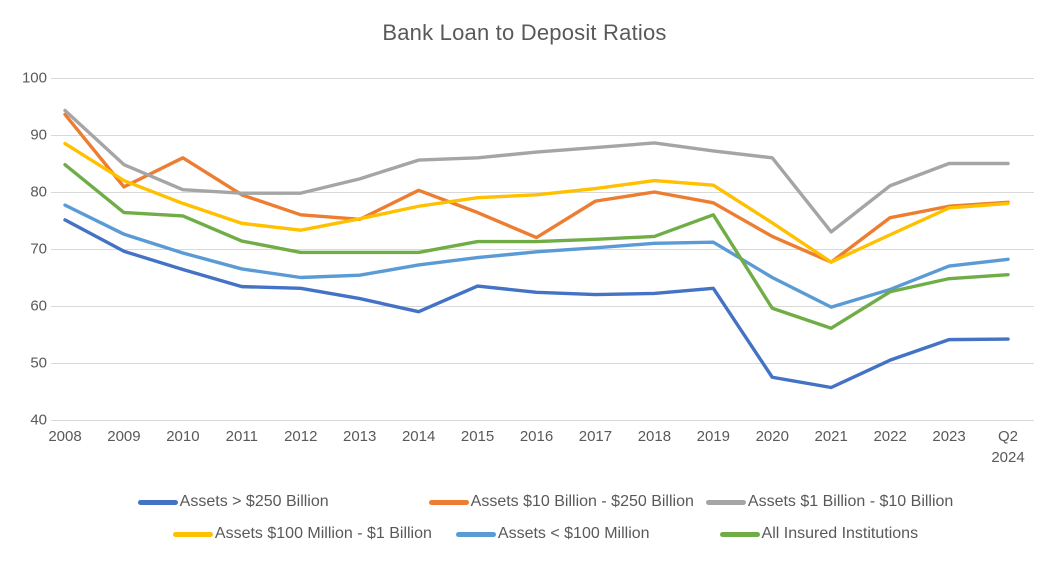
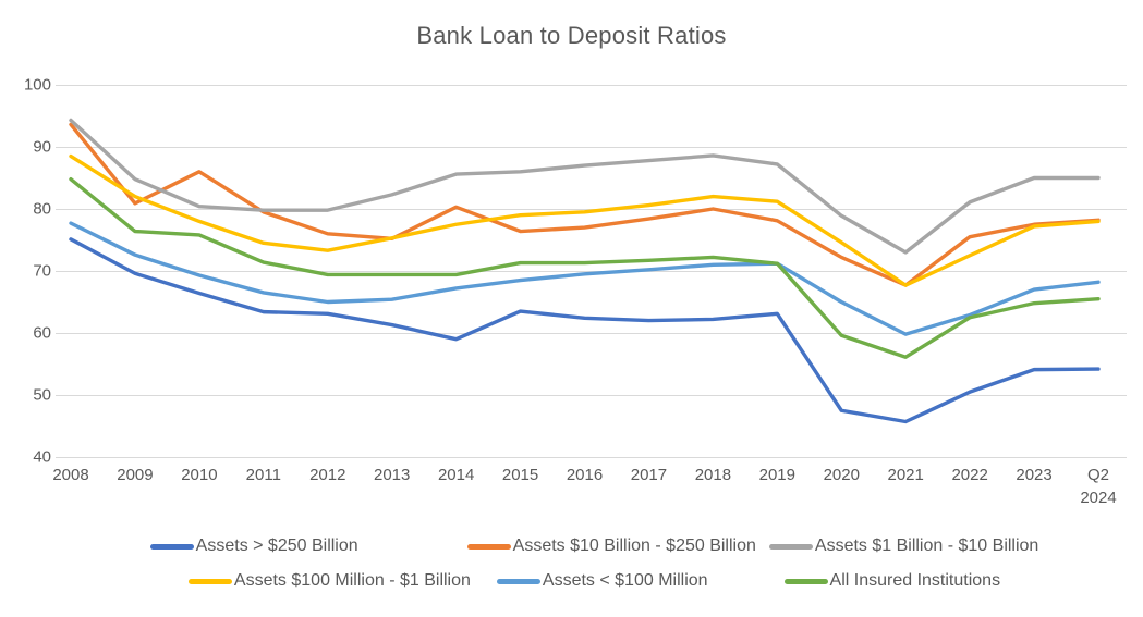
Assets $10 Billion - $250 Billion/2016: 72 -> 77
All Insured Institutions/2019: 76 -> 71
Assets $1 Billion - $10 Billion/2020: 86 -> 79
